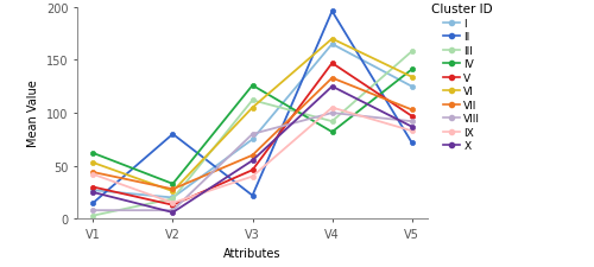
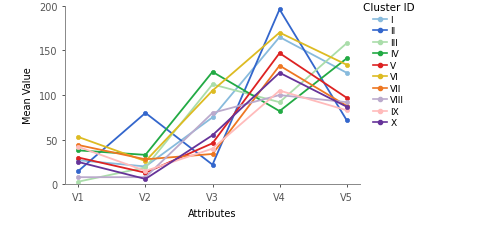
IV/V1: 62 -> 38
VII/V3: 60 -> 34
VII/V5: 103 -> 88
